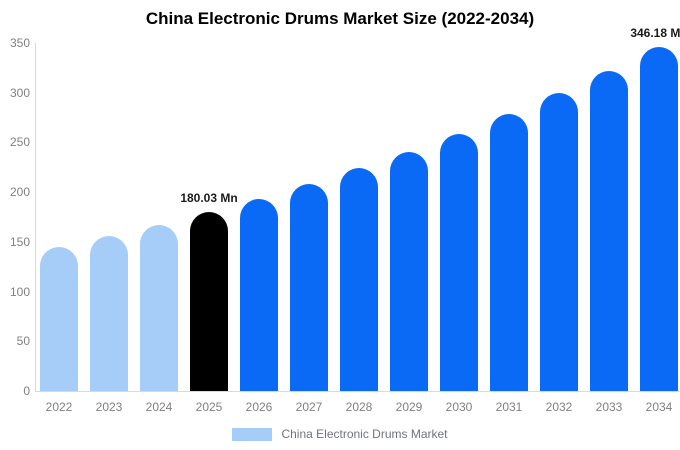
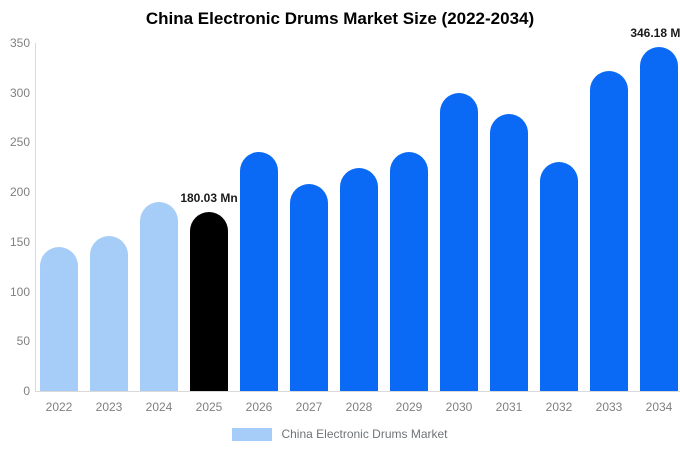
2024: 170 -> 190
2026: 190 -> 240
2030: 260 -> 300
2032: 300 -> 230
